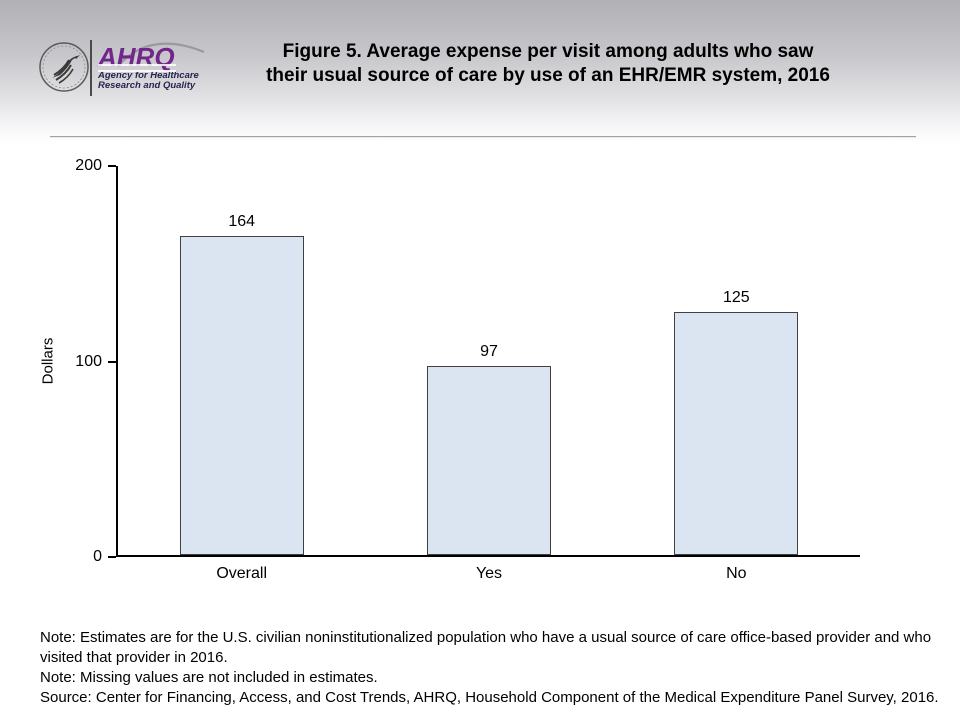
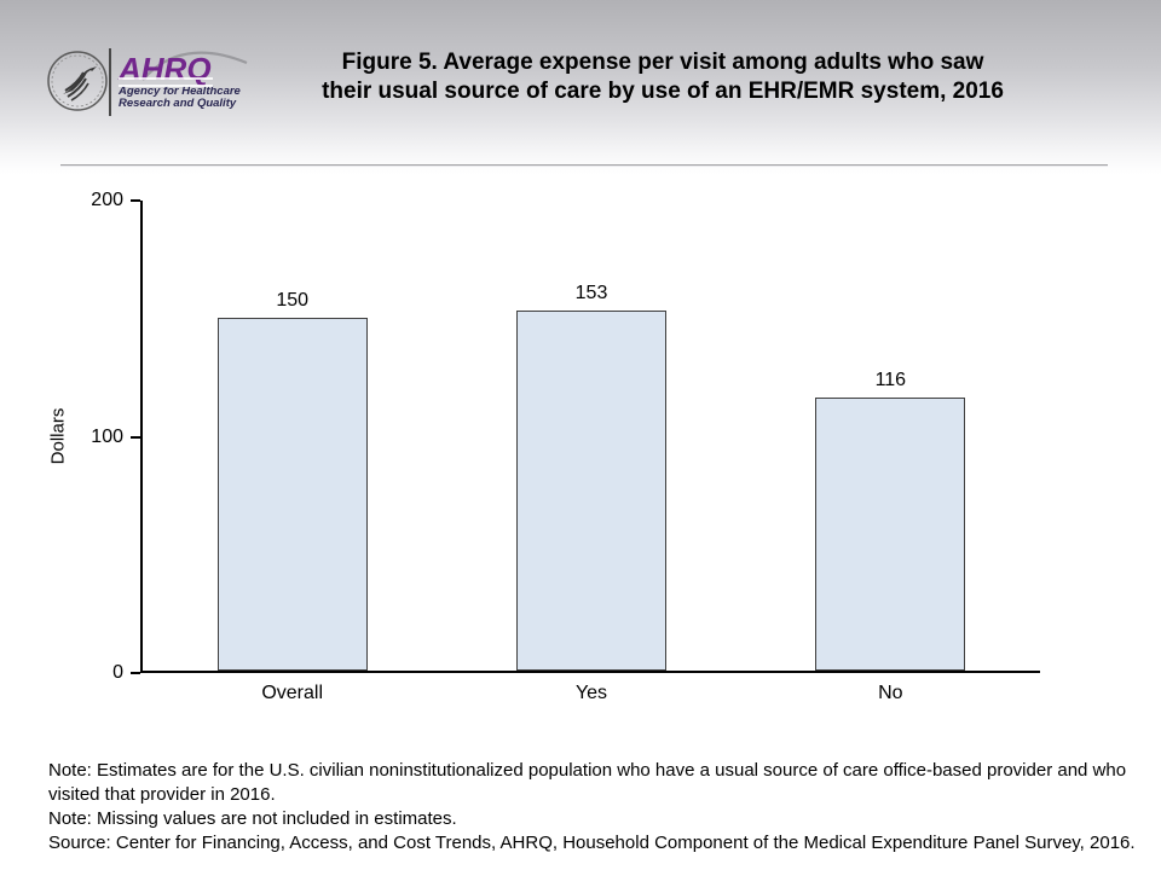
Overall: 164 -> 150
Yes: 97 -> 153
No: 125 -> 116
